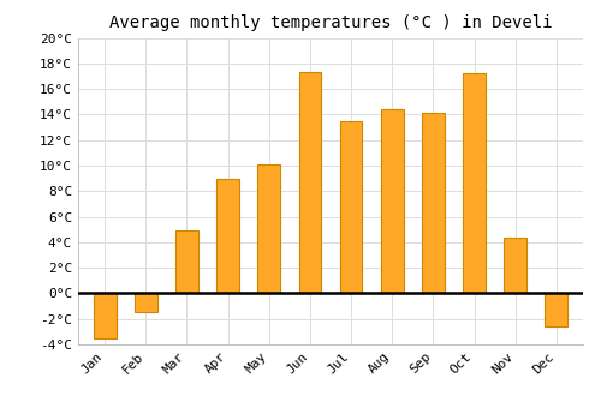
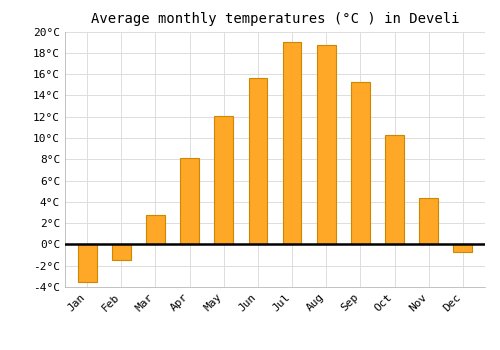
Mar: 4.9°C -> 2.8°C
Apr: 9.0°C -> 8.1°C
May: 10.1°C -> 12.1°C
Jun: 17.3°C -> 15.6°C
Jul: 13.5°C -> 19.0°C
Aug: 14.4°C -> 18.7°C
Sep: 14.1°C -> 15.3°C
Oct: 17.2°C -> 10.3°C
Dec: -2.6°C -> -0.7°C
